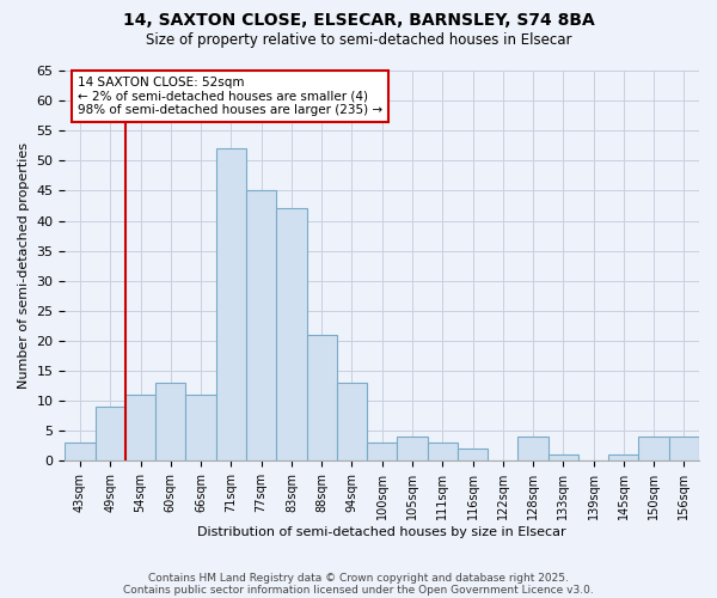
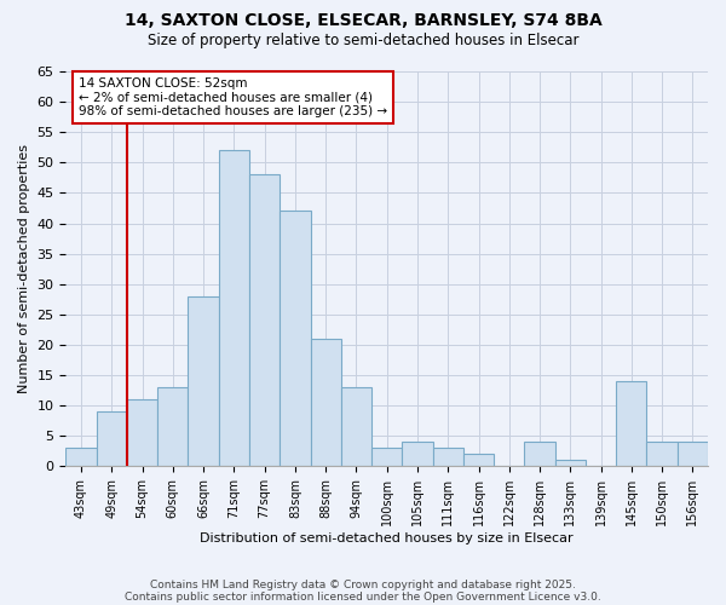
66sqm: 11 -> 28
77sqm: 45 -> 48
145sqm: 1 -> 14
